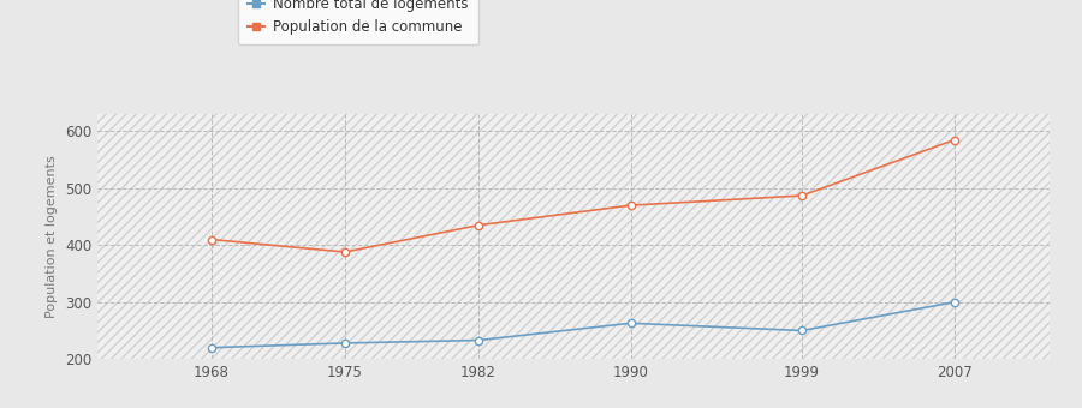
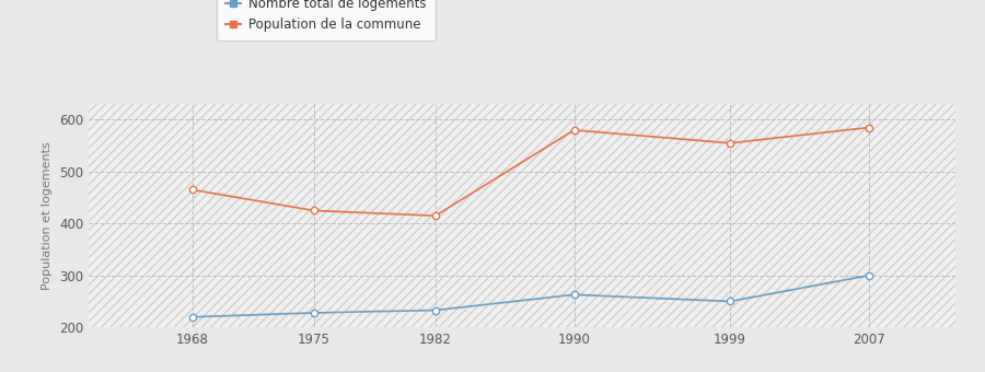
Population de la commune/1968: 410 -> 465
Population de la commune/1975: 388 -> 425
Population de la commune/1982: 435 -> 415
Population de la commune/1990: 470 -> 580
Population de la commune/1999: 487 -> 555
